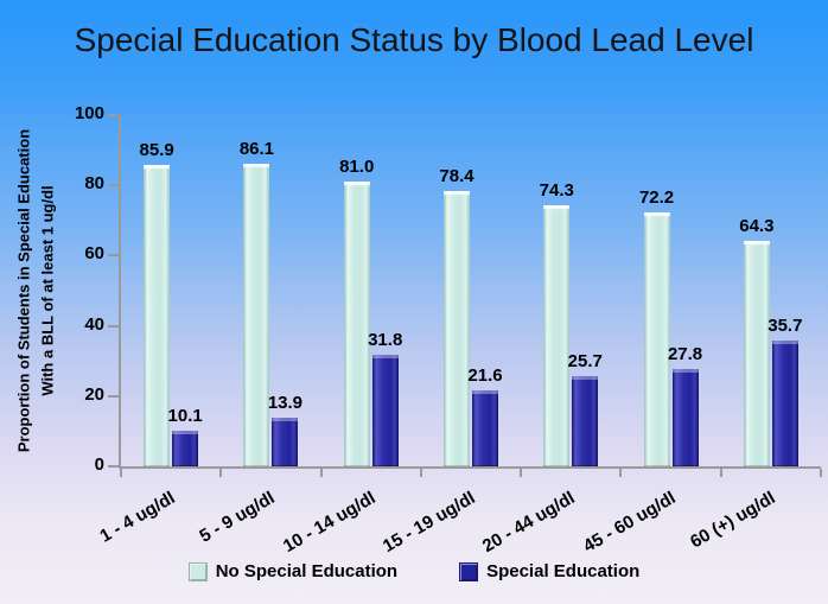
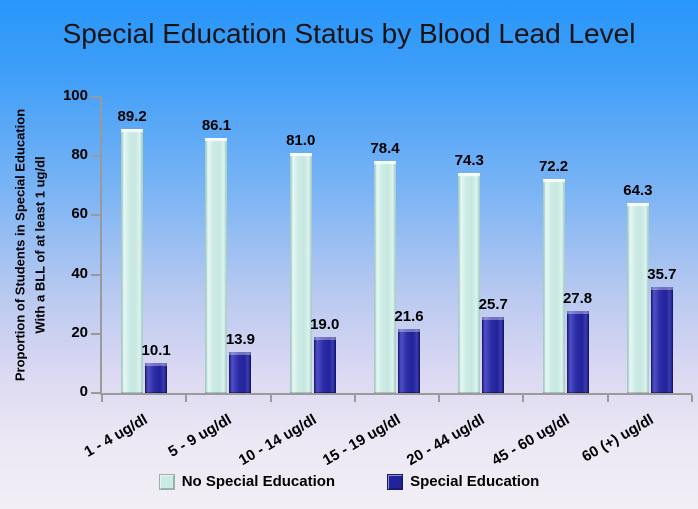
No Special Education/1 - 4 ug/dl: 85.9 -> 89.2
Special Education/10 - 14 ug/dl: 31.8 -> 19.0
